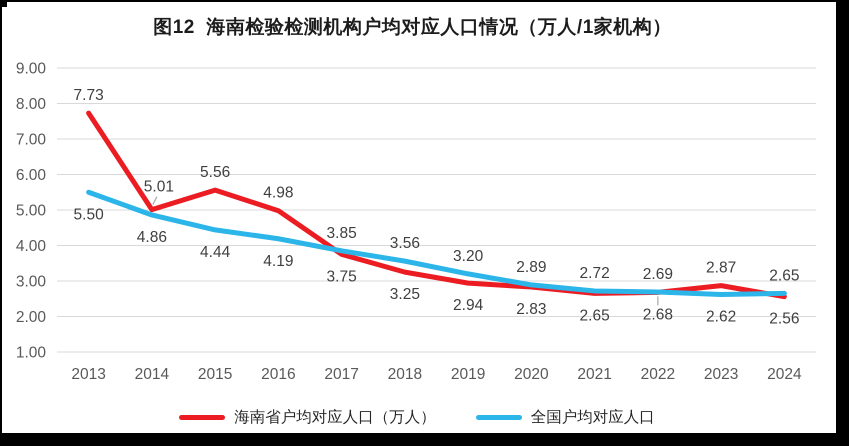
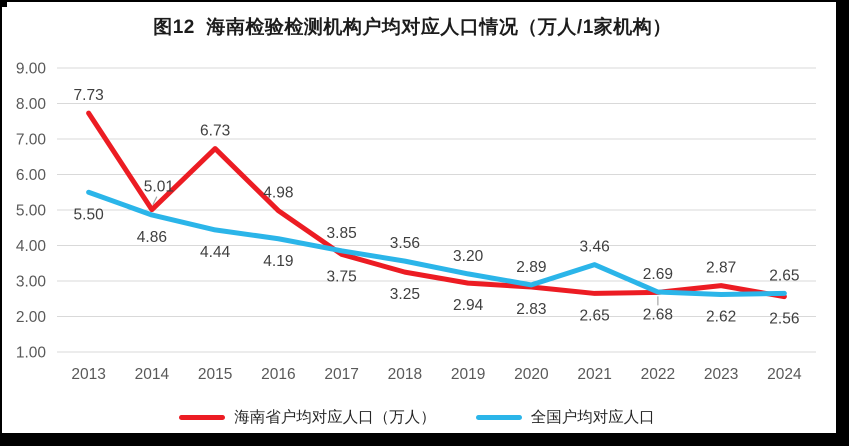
海南省户均对应人口（万人）/2015: 5.56 -> 6.73
全国户均对应人口/2021: 2.72 -> 3.46
